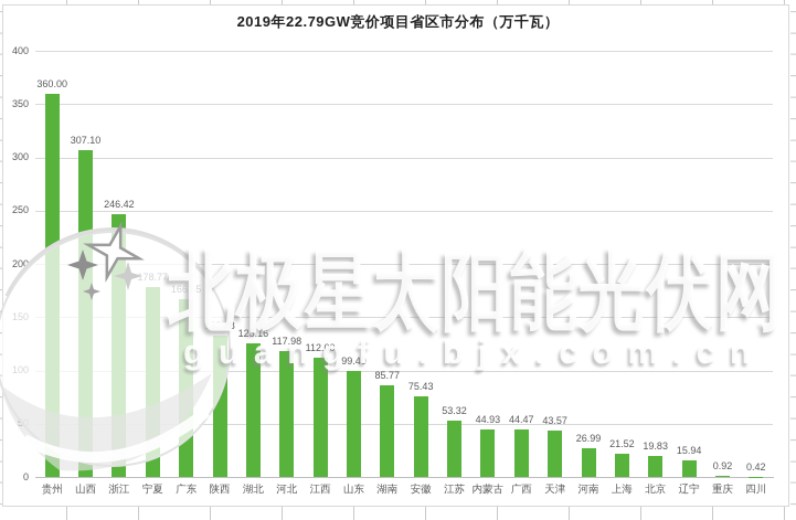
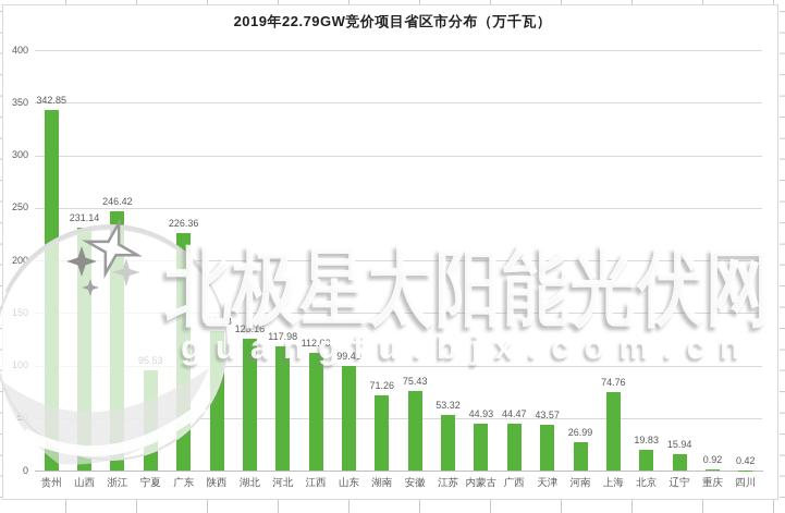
贵州: 360.00 -> 342.85
山西: 307.10 -> 231.14
宁夏: 178.77 -> 95.53
广东: 166.55 -> 226.36
湖南: 85.77 -> 71.26
上海: 21.52 -> 74.76
